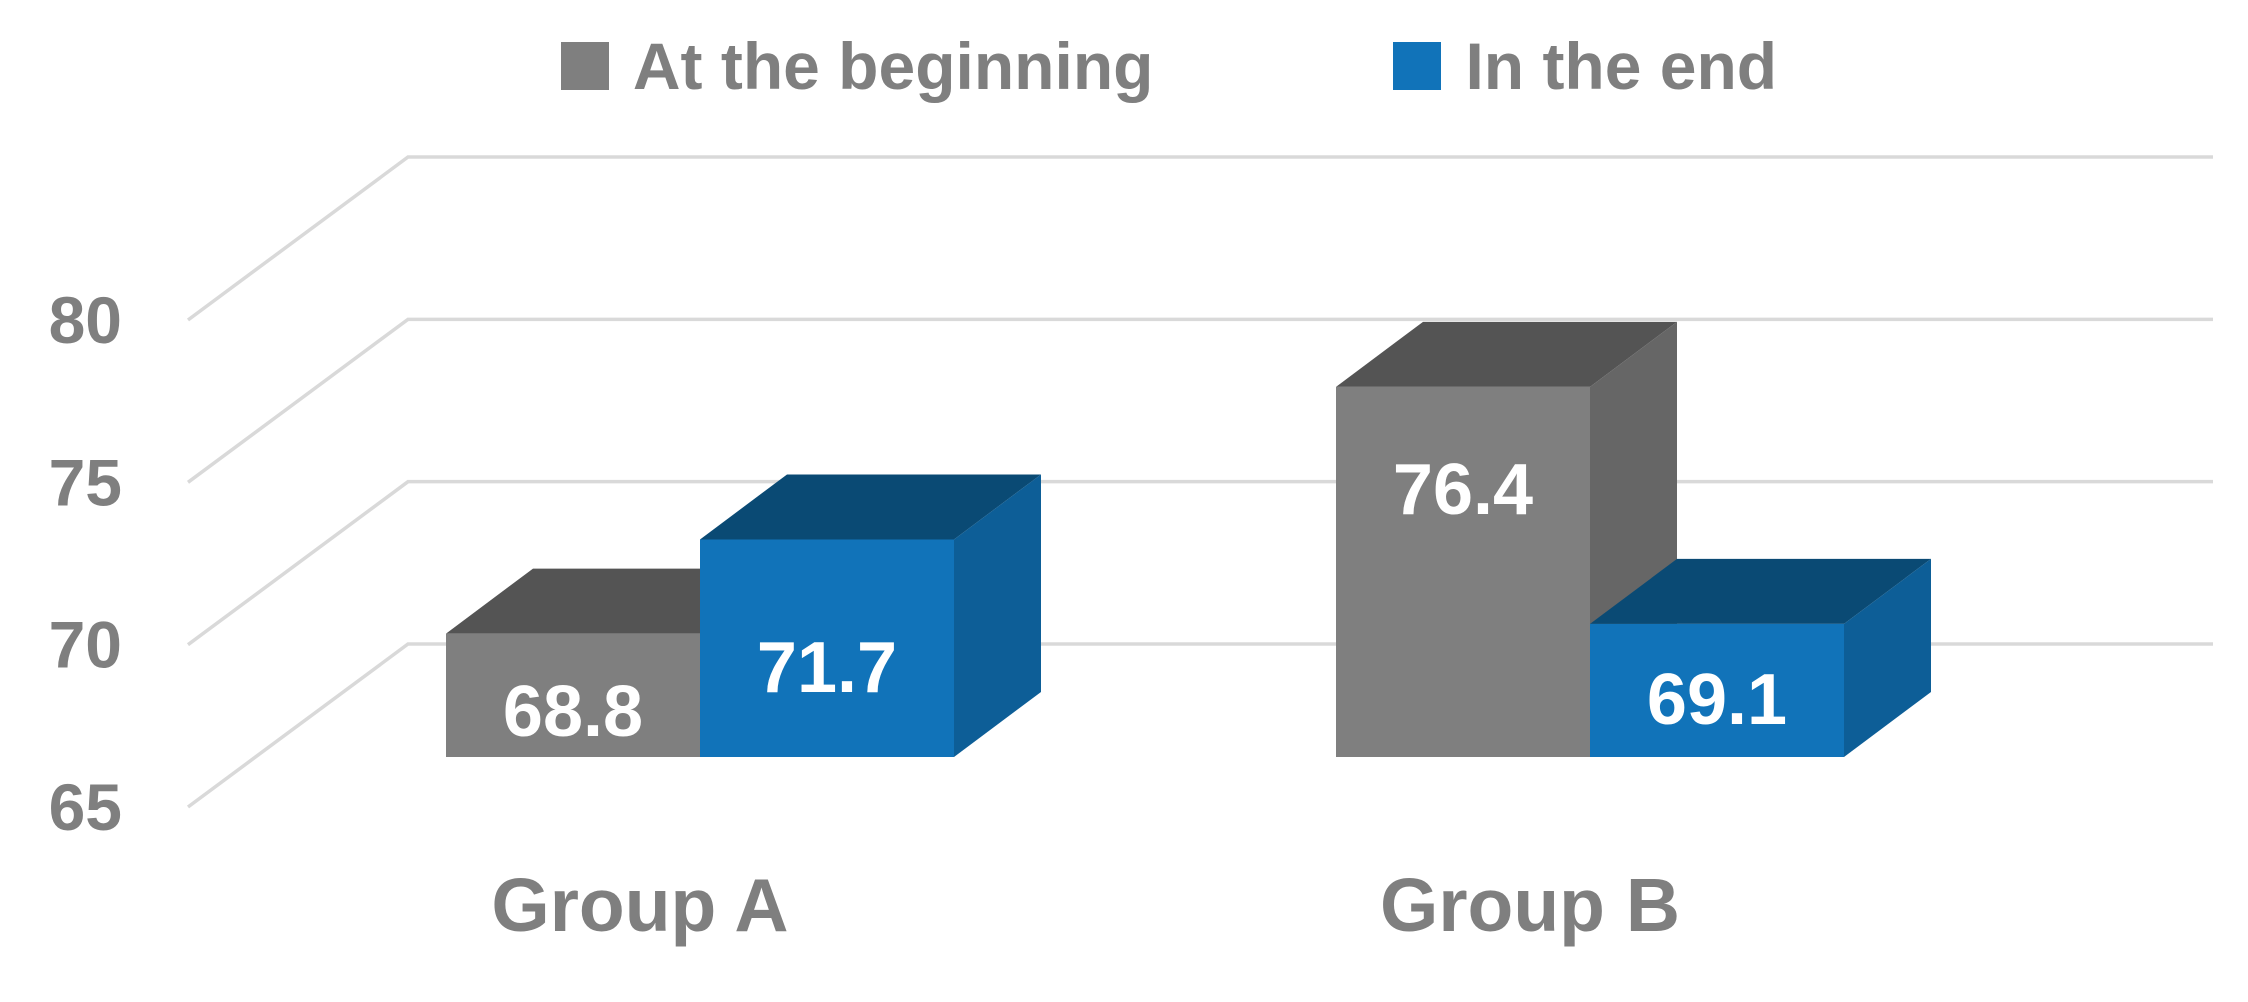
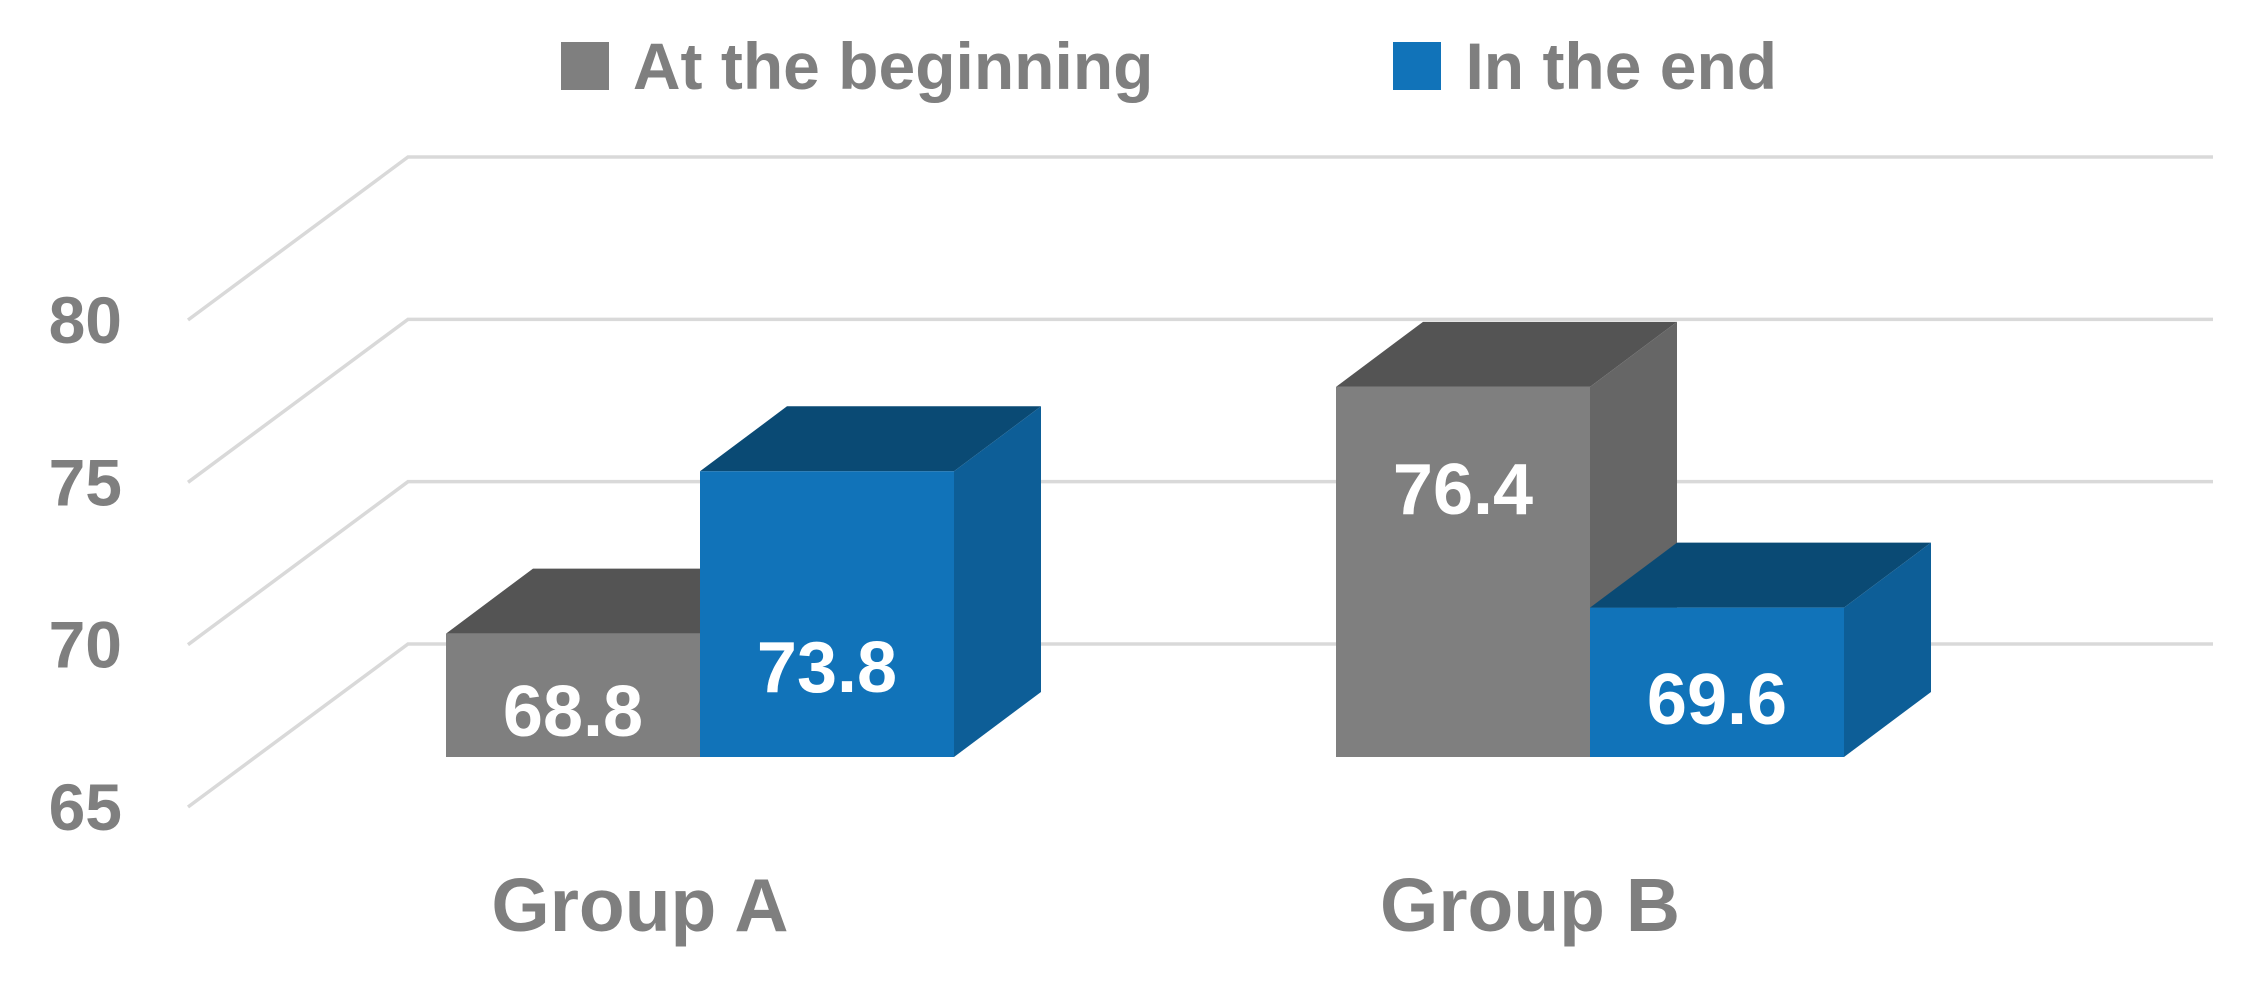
In the end/Group A: 71.7 -> 73.8
In the end/Group B: 69.1 -> 69.6
